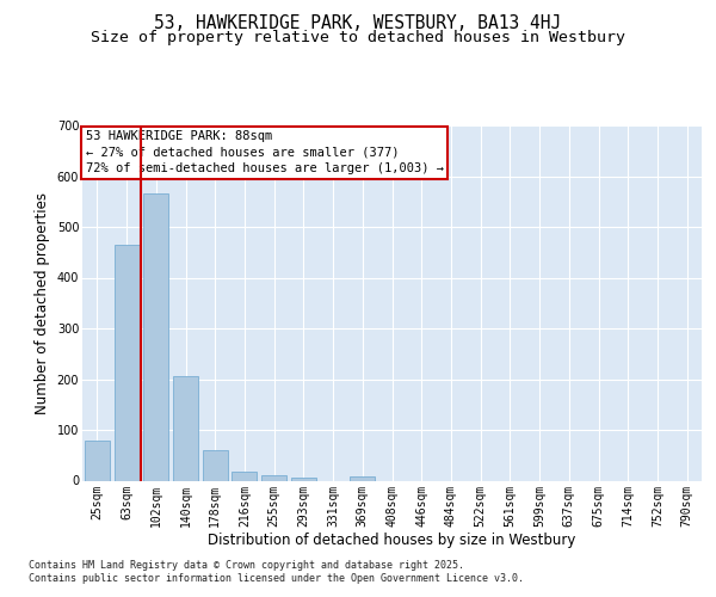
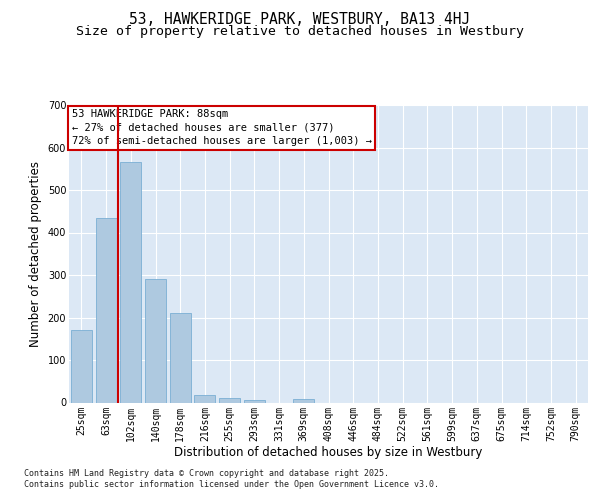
25sqm: 78 -> 170
63sqm: 465 -> 435
140sqm: 207 -> 290
178sqm: 60 -> 210
